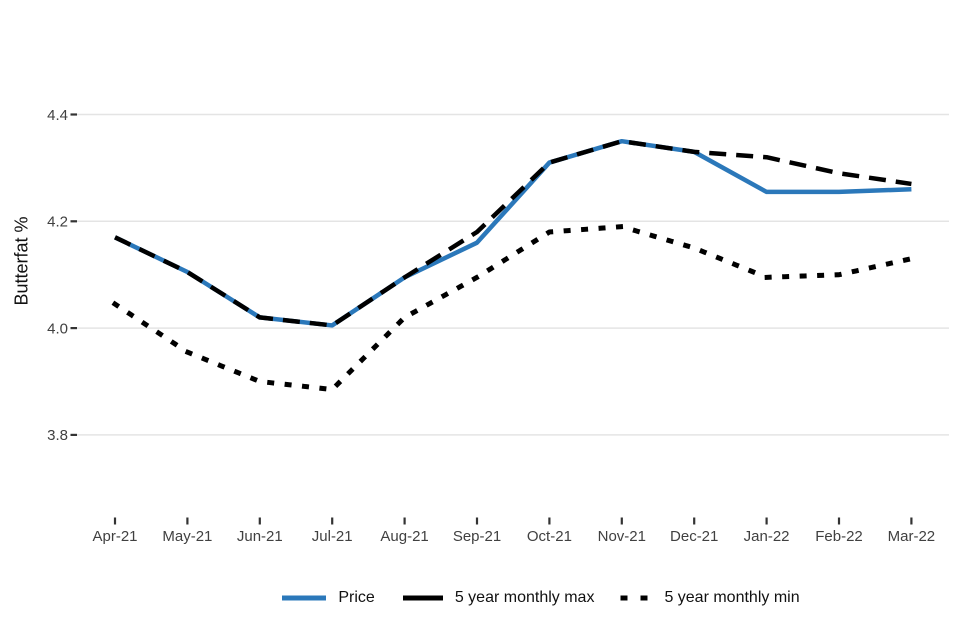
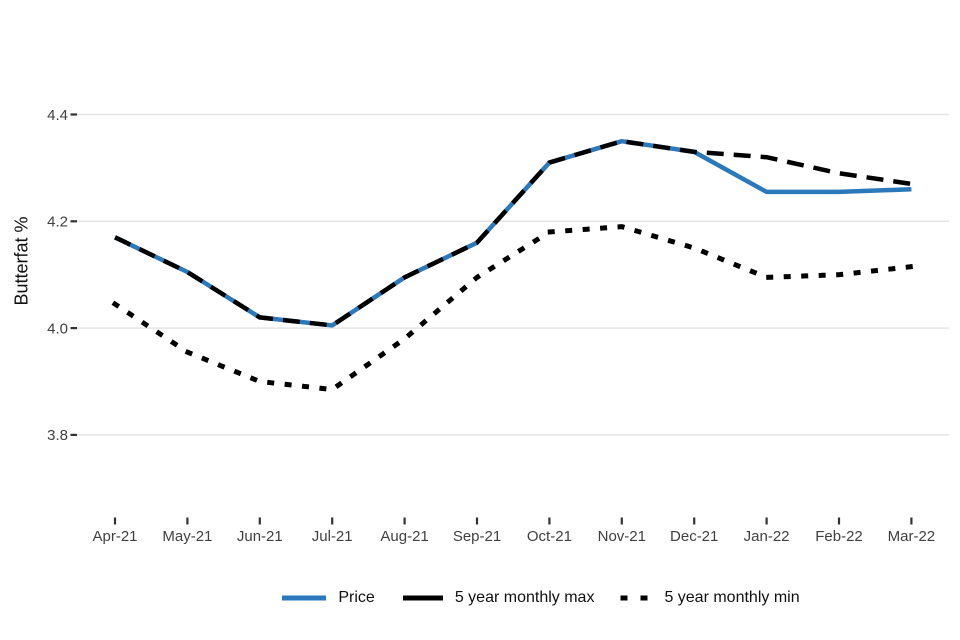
5 year monthly min/Aug-21: 4.02 -> 3.98
5 year monthly max/Sep-21: 4.18 -> 4.16
5 year monthly min/Mar-22: 4.13 -> 4.12
